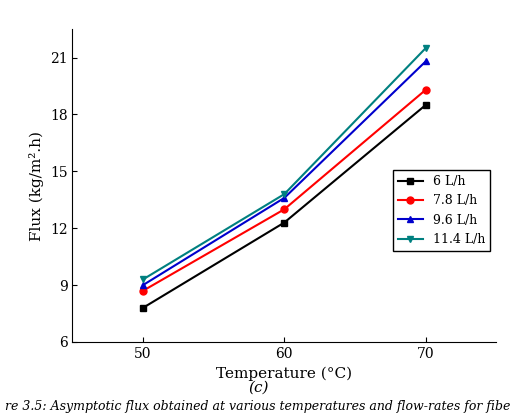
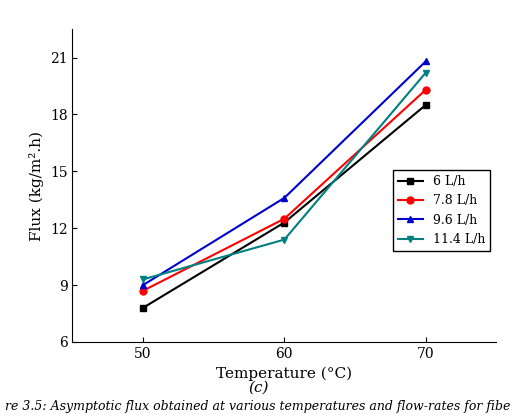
7.8 L/h/60: 13.0 -> 12.5
11.4 L/h/60: 13.8 -> 11.4
11.4 L/h/70: 21.5 -> 20.2
